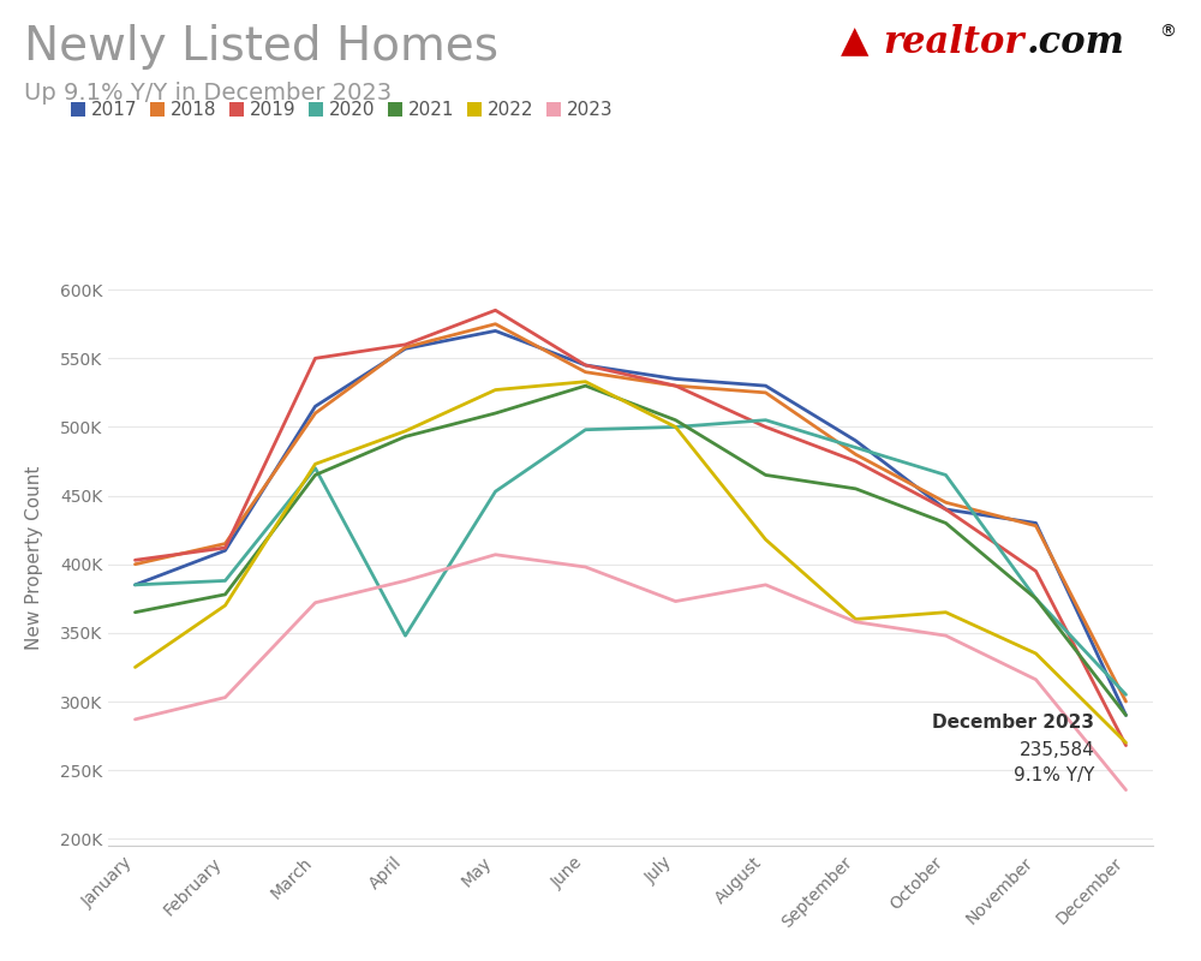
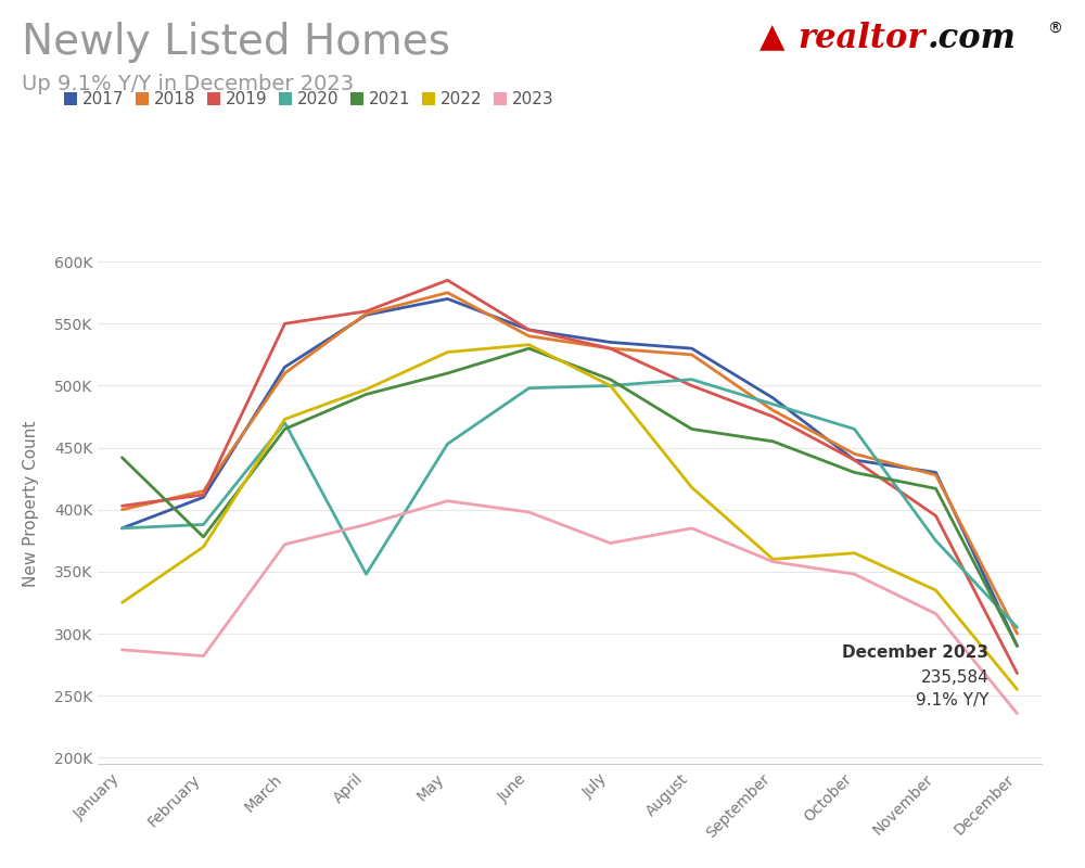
2021/January: 365K -> 442K
2023/February: 303K -> 282K
2021/November: 375K -> 417K
2022/December: 270K -> 255K
